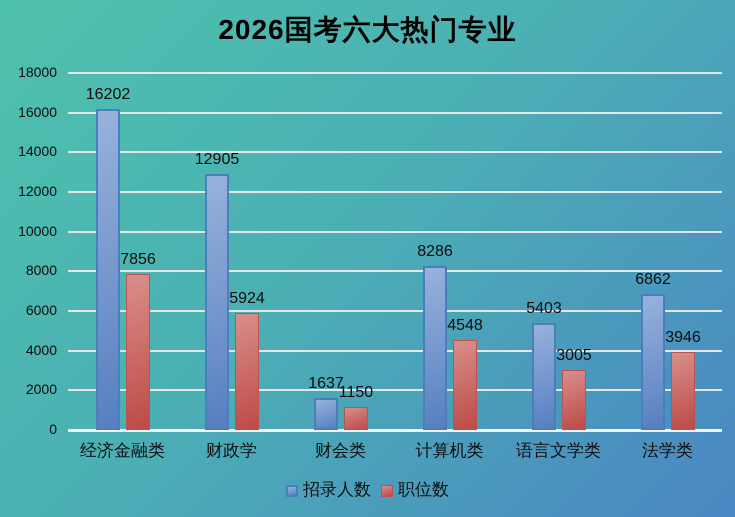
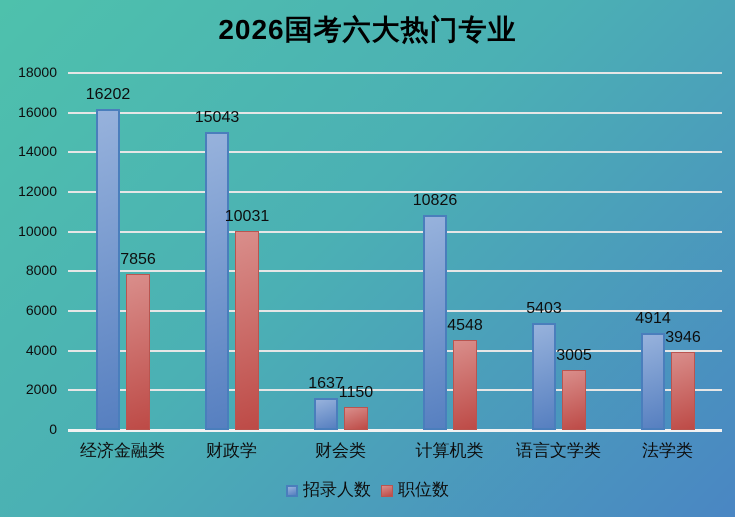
招录人数/财政学: 12905 -> 15043
职位数/财政学: 5924 -> 10031
招录人数/计算机类: 8286 -> 10826
招录人数/法学类: 6862 -> 4914
